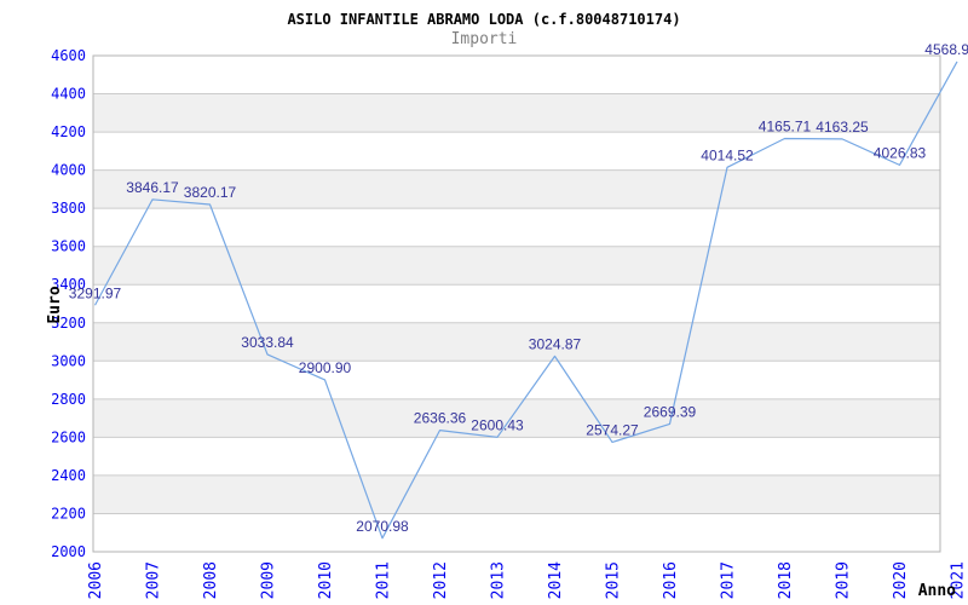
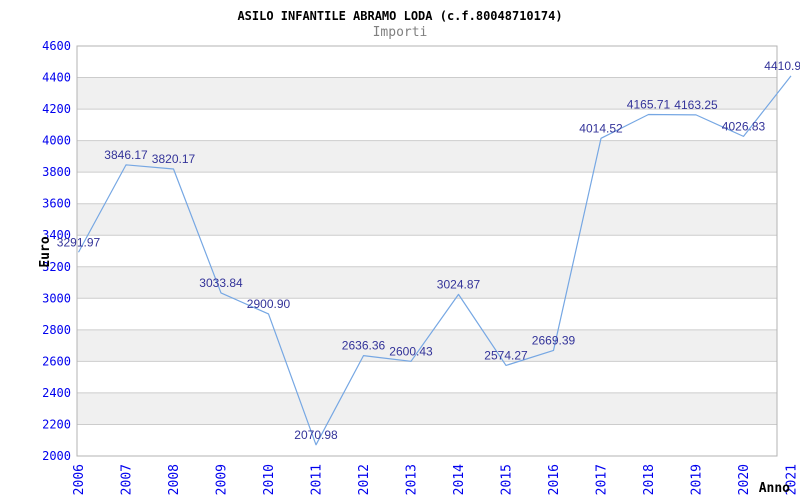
2021: 4568.9 -> 4410.9
